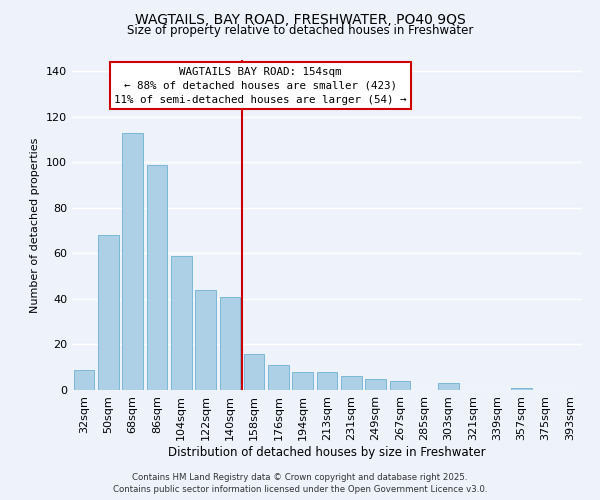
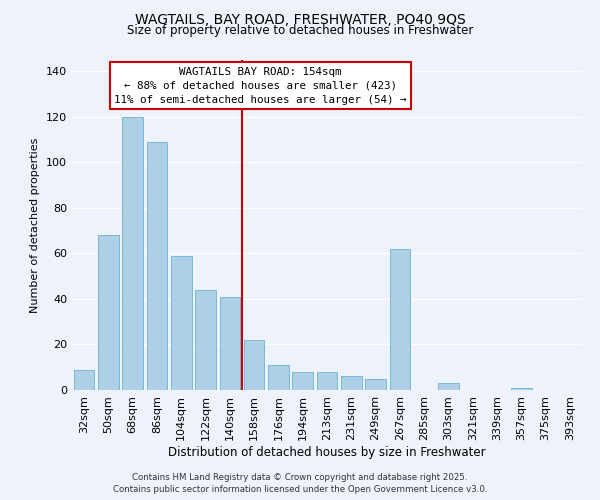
68sqm: 113 -> 120
86sqm: 99 -> 109
158sqm: 16 -> 22
267sqm: 4 -> 62
